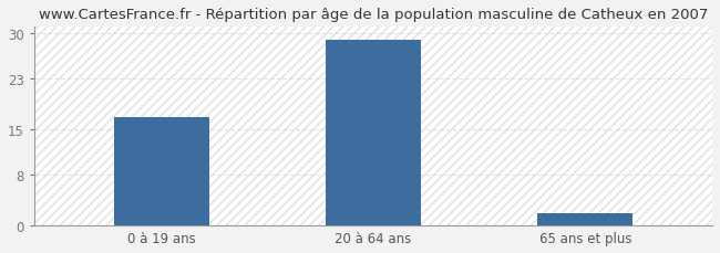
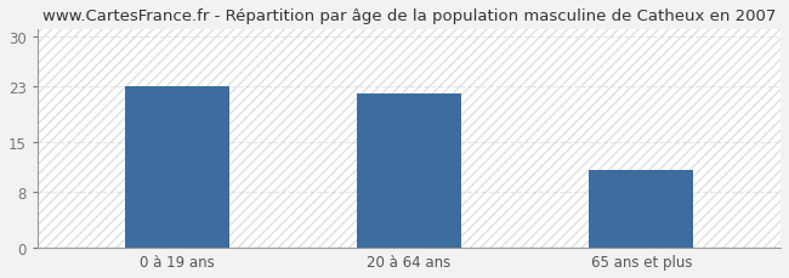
0 à 19 ans: 17 -> 23
20 à 64 ans: 29 -> 22
65 ans et plus: 2 -> 11
